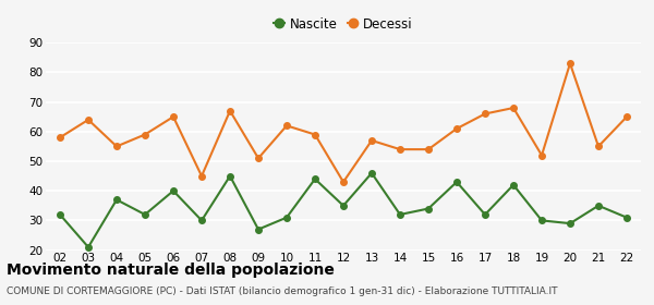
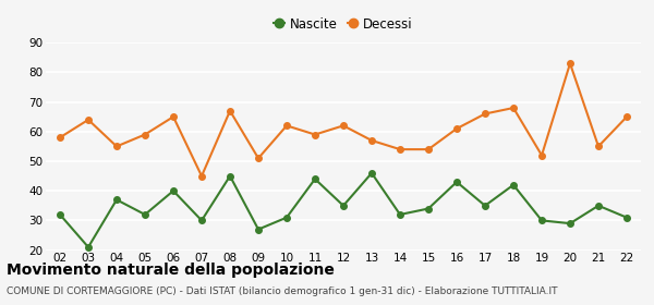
Decessi/12: 43 -> 62
Nascite/17: 32 -> 35
